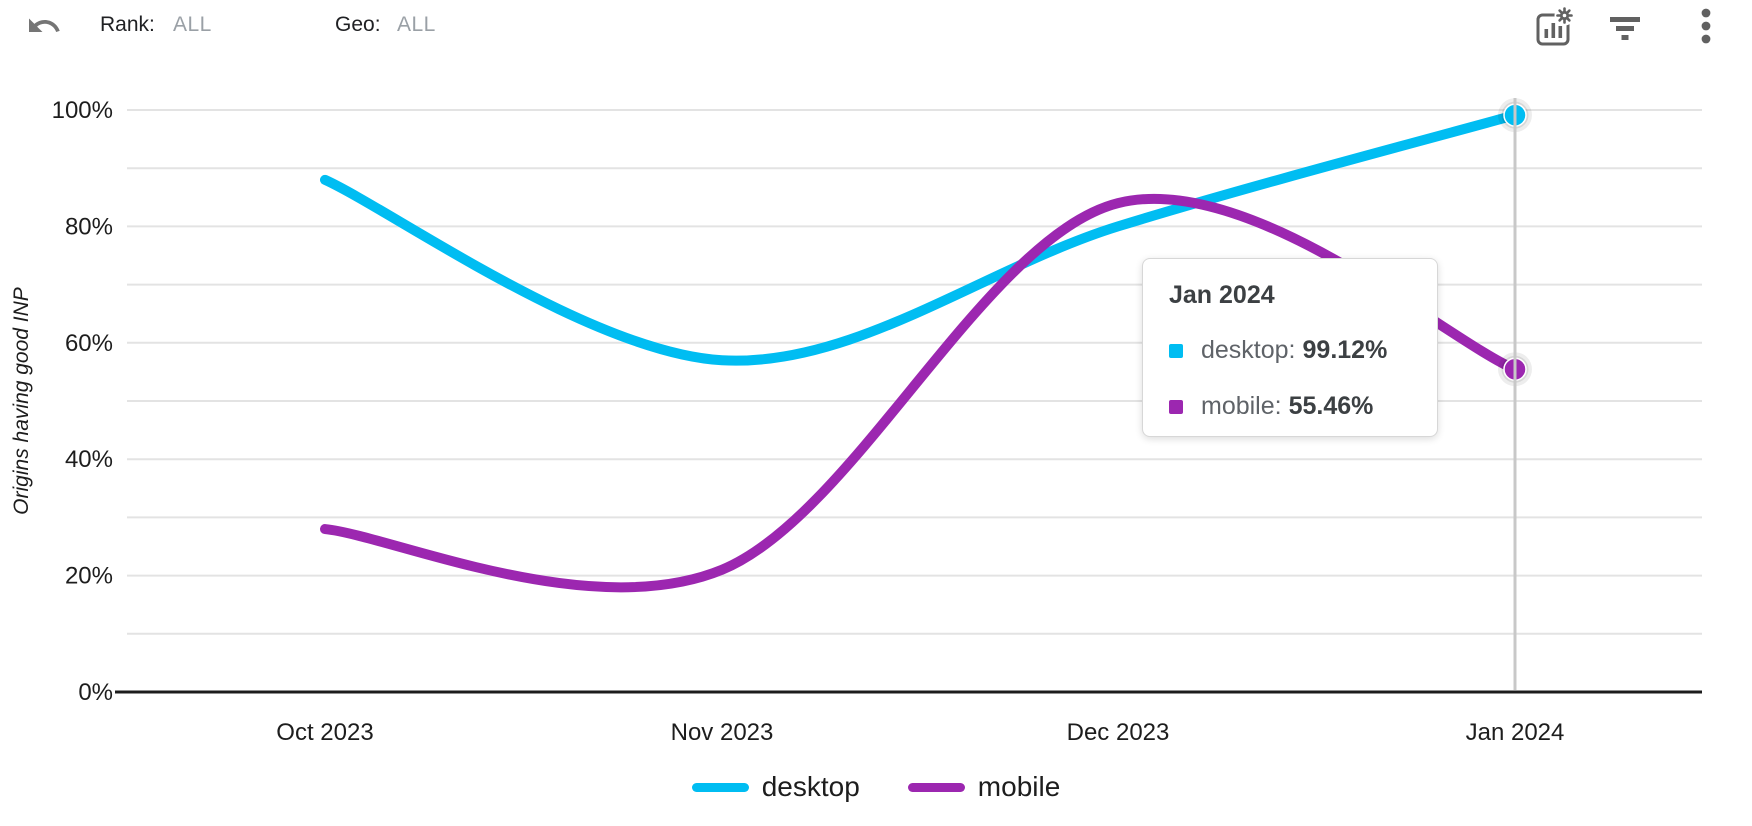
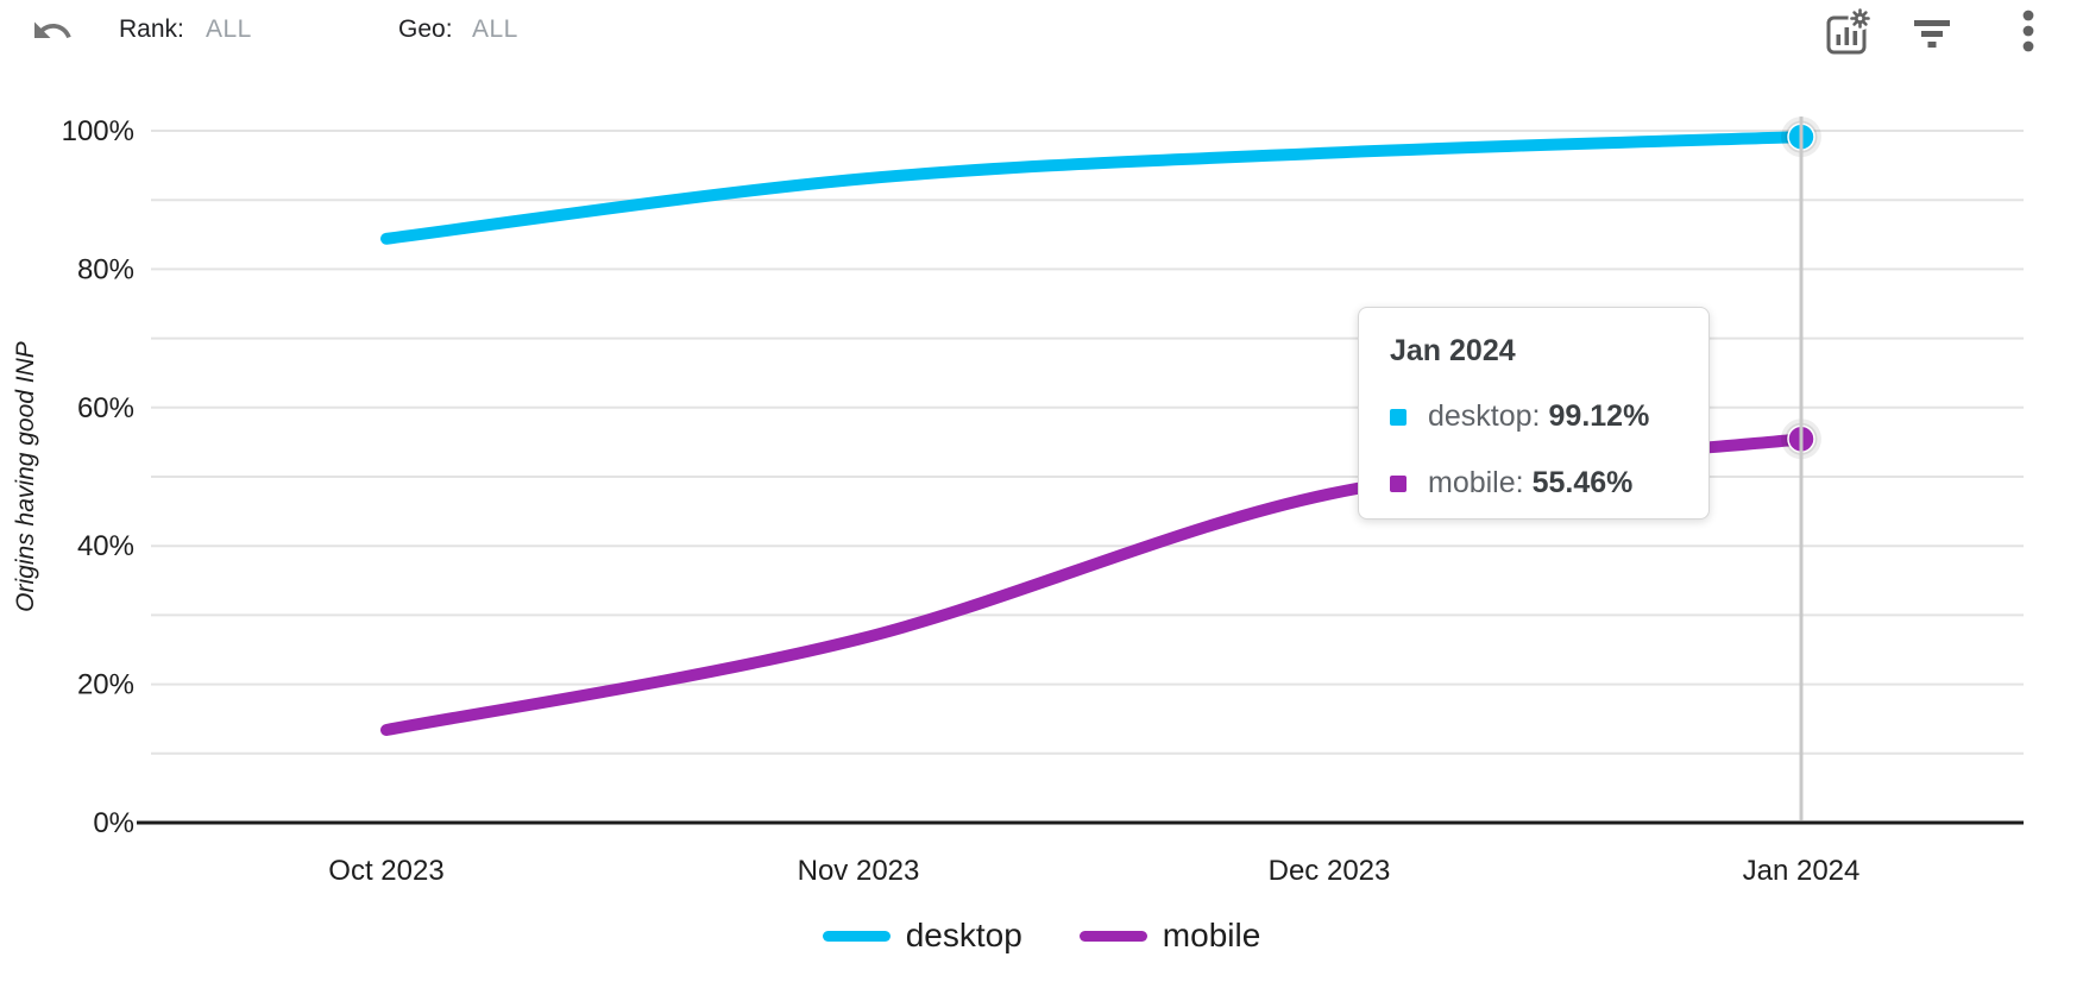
desktop/Oct 2023: 88% -> 84%
mobile/Oct 2023: 28% -> 13%
desktop/Nov 2023: 57% -> 93%
mobile/Nov 2023: 21% -> 26%
desktop/Dec 2023: 80% -> 97%
mobile/Dec 2023: 84% -> 48%
